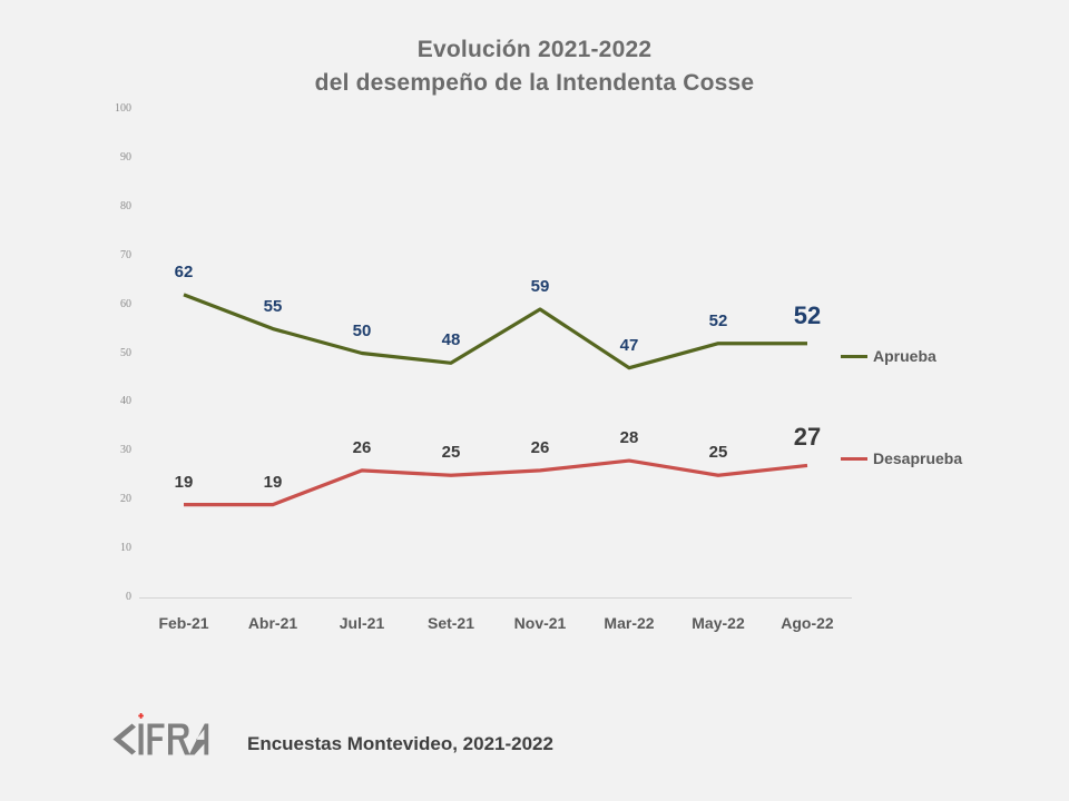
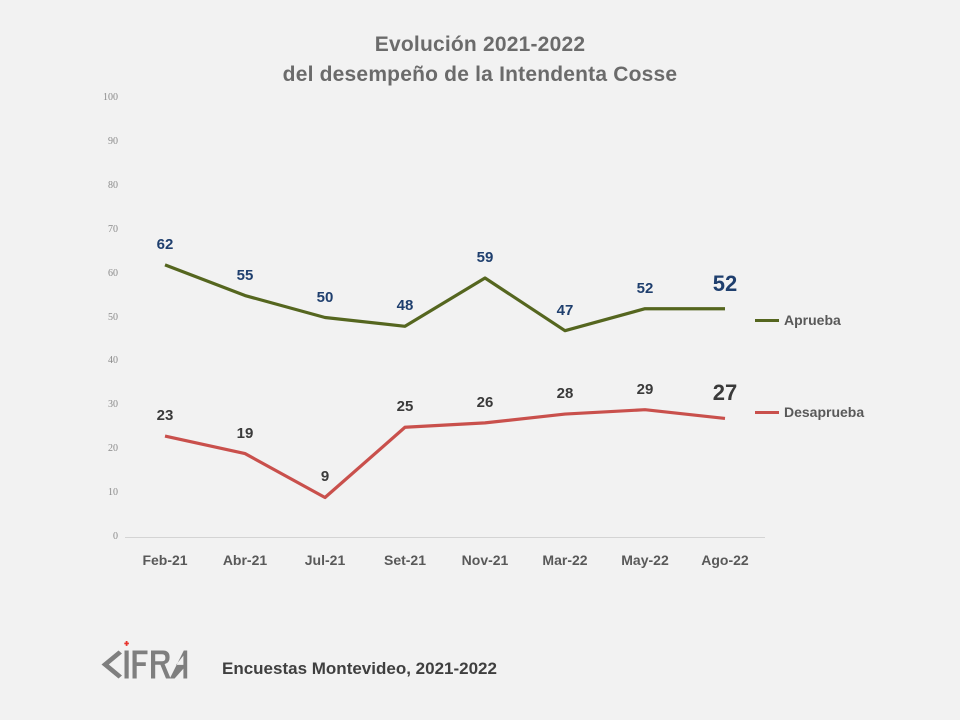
Desaprueba/Feb-21: 19 -> 23
Desaprueba/Jul-21: 26 -> 9
Desaprueba/May-22: 25 -> 29
